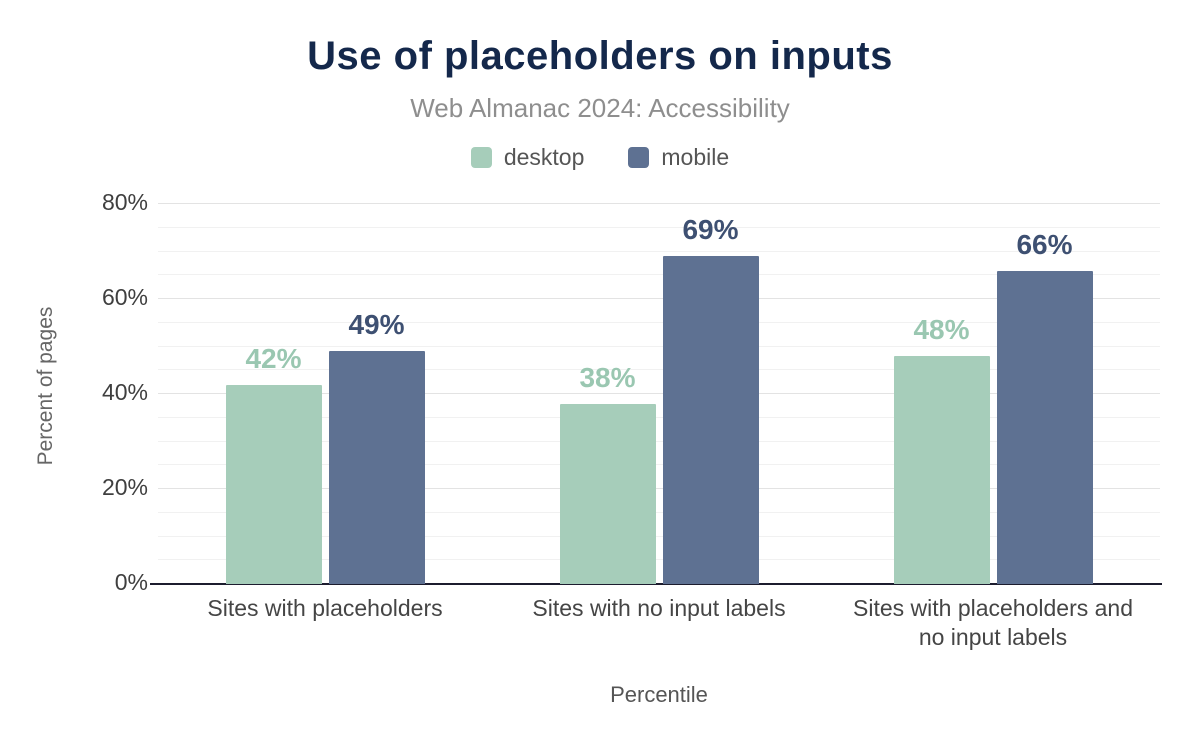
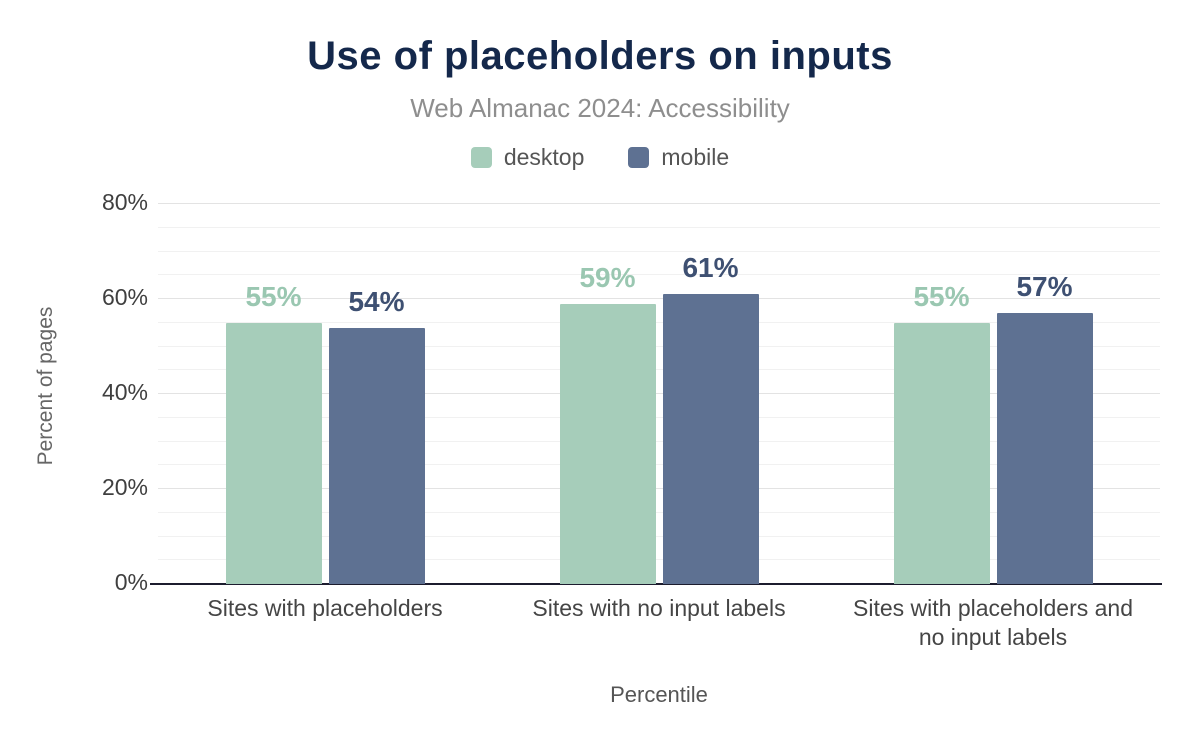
desktop/Sites with placeholders: 42% -> 55%
mobile/Sites with placeholders: 49% -> 54%
desktop/Sites with no input labels: 38% -> 59%
mobile/Sites with no input labels: 69% -> 61%
desktop/Sites with placeholders and no input labels: 48% -> 55%
mobile/Sites with placeholders and no input labels: 66% -> 57%
